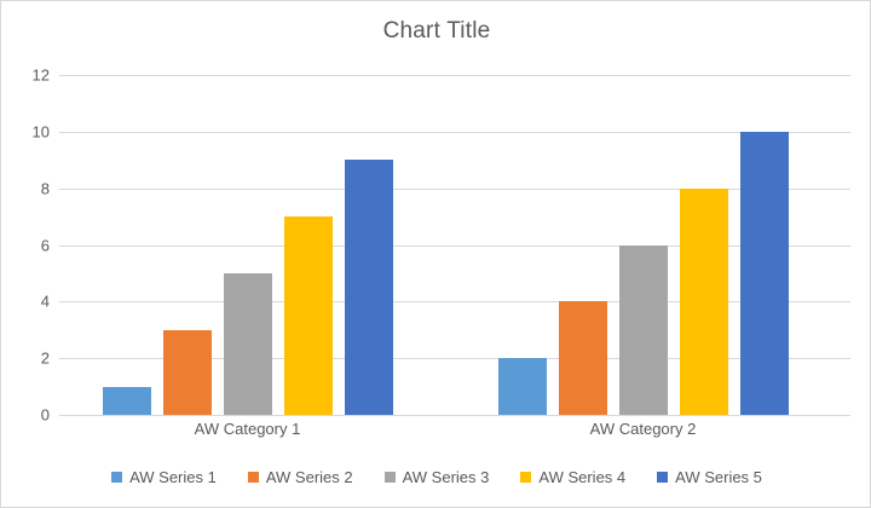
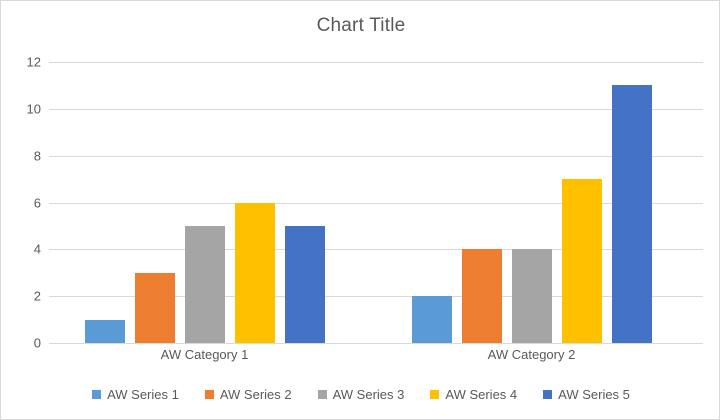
AW Series 4/AW Category 1: 7 -> 6
AW Series 5/AW Category 1: 9 -> 5
AW Series 3/AW Category 2: 6 -> 4
AW Series 4/AW Category 2: 8 -> 7
AW Series 5/AW Category 2: 10 -> 11
